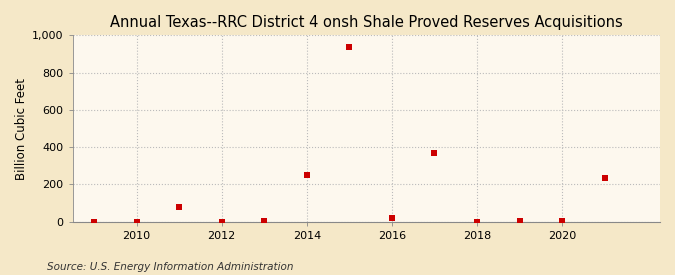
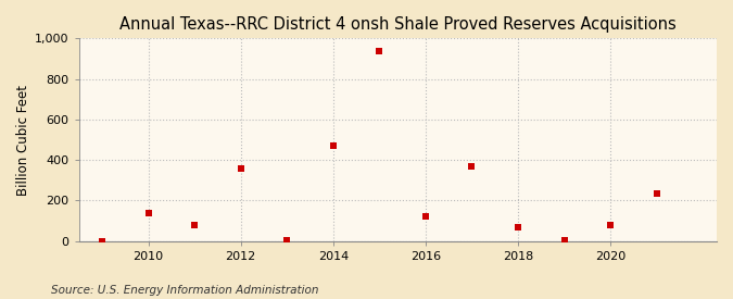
2010: 0 -> 140
2012: 0 -> 360
2014: 250 -> 470
2016: 20 -> 120
2018: 0 -> 70
2020: 0 -> 80
